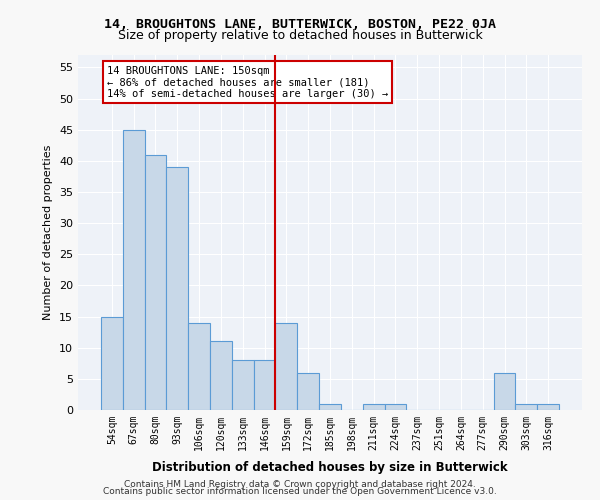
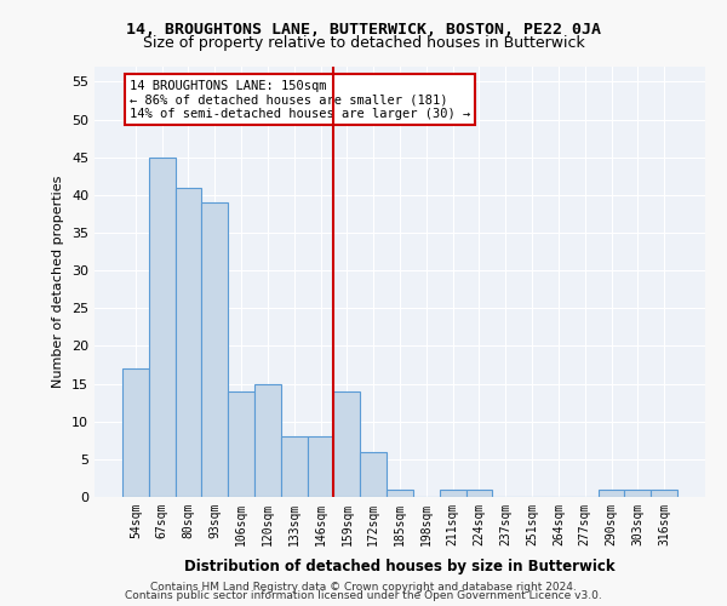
54sqm: 15 -> 17
120sqm: 11 -> 15
290sqm: 6 -> 1
